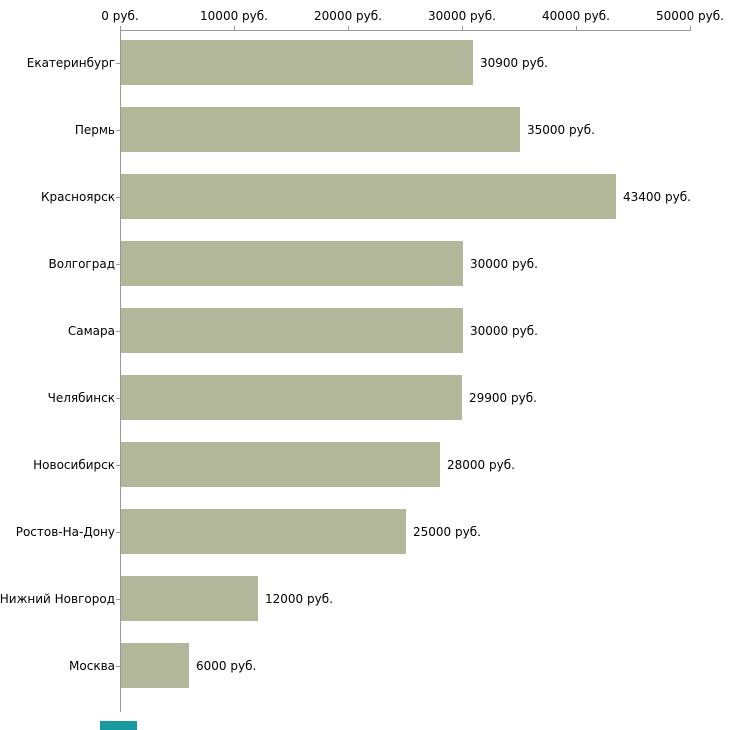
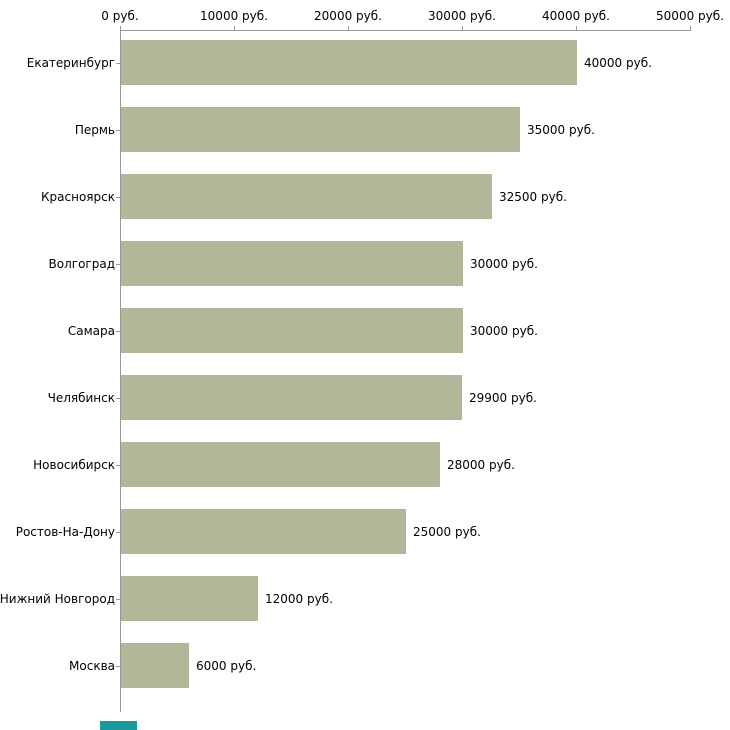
Екатеринбург: 30900 -> 40000
Красноярск: 43400 -> 32500
